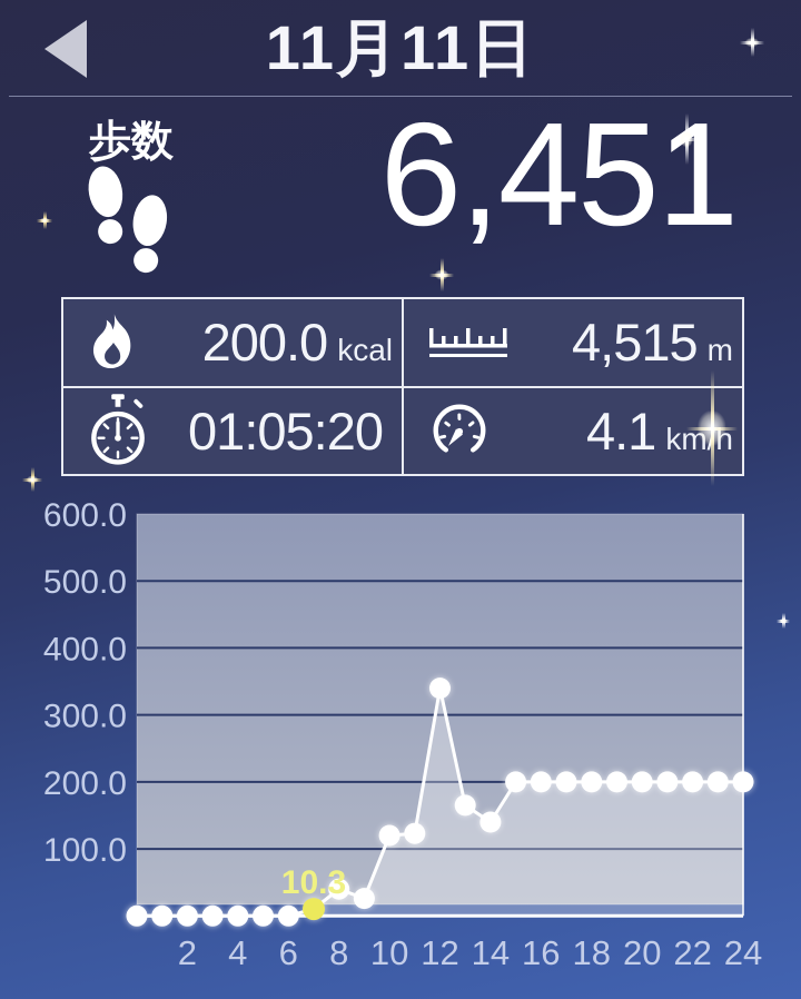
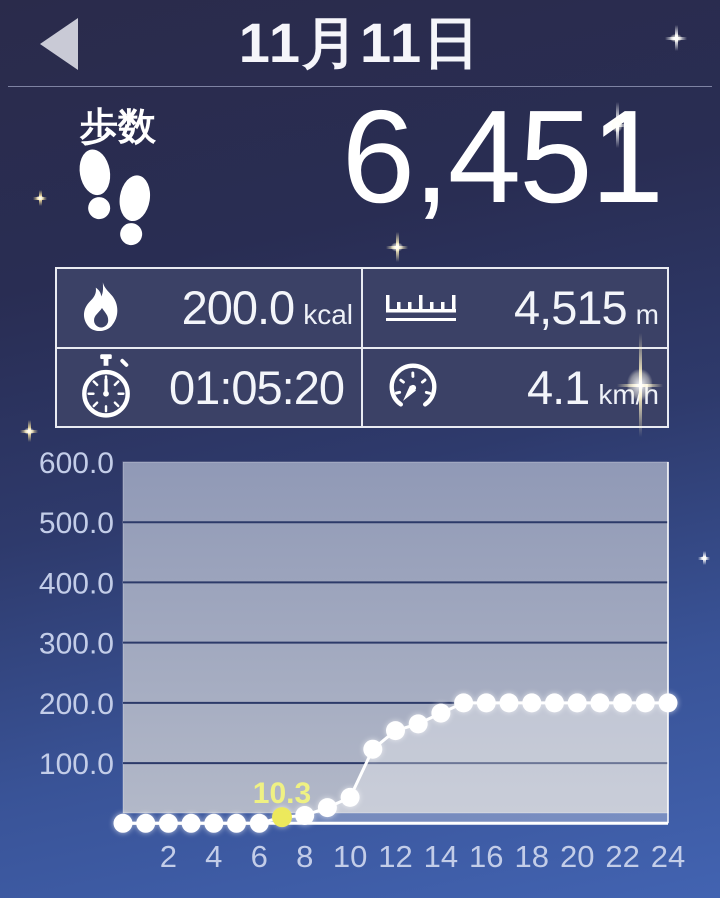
8: 40 -> 10
10: 120 -> 40
12: 340 -> 150
14: 140 -> 180
